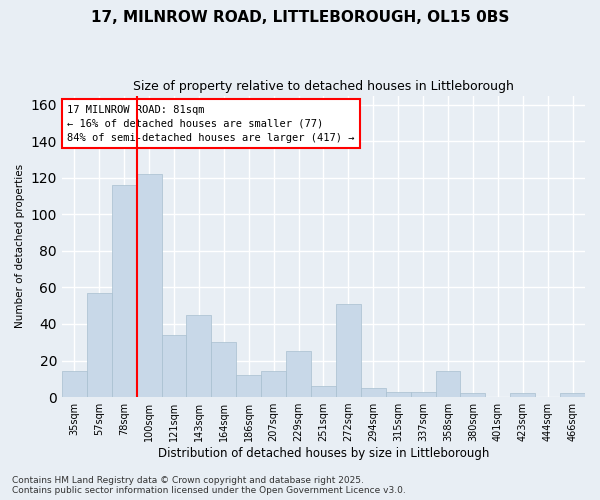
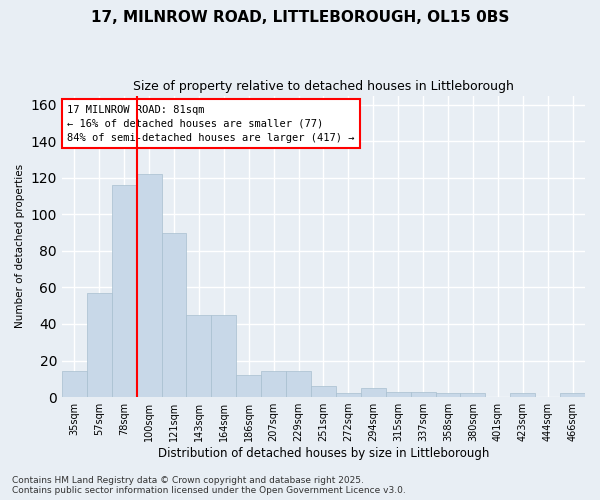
121sqm: 34 -> 90
164sqm: 30 -> 45
229sqm: 25 -> 14
272sqm: 51 -> 2
358sqm: 14 -> 2
